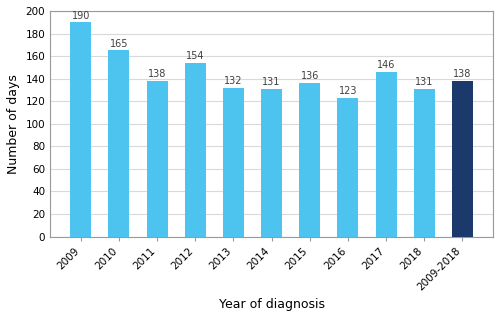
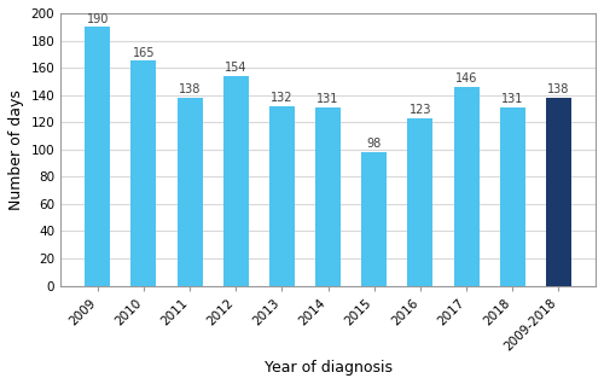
2015: 136 -> 98
